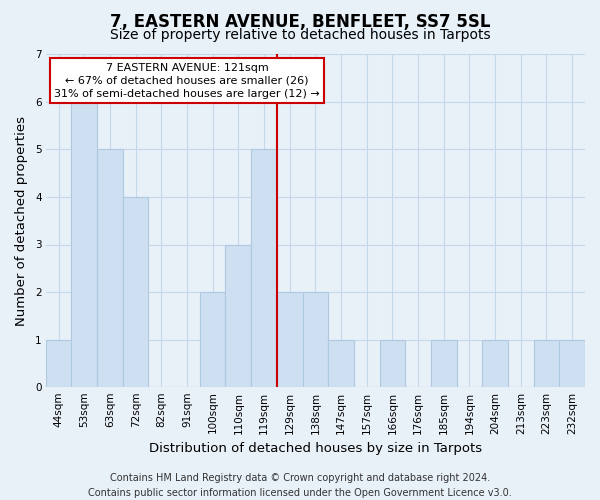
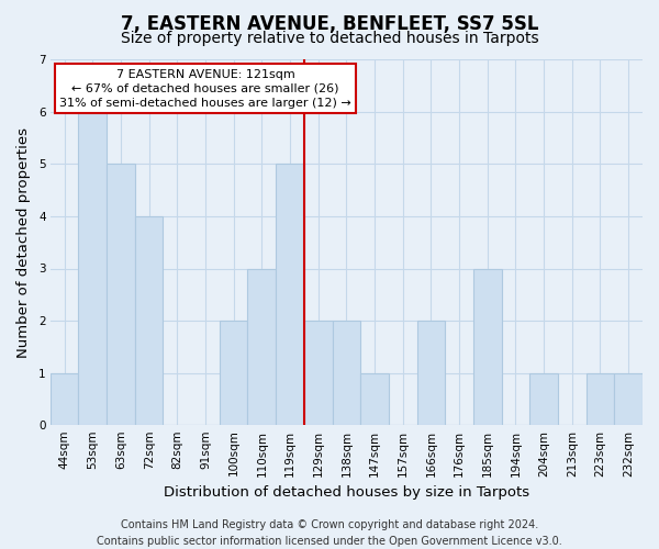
166sqm: 1 -> 2
185sqm: 1 -> 3
